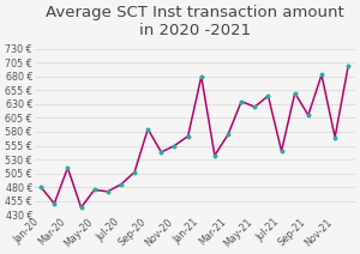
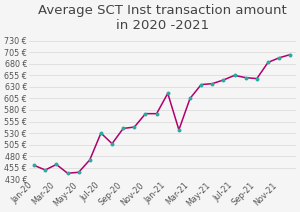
Jan-20: 480 € -> 460 €
Mar-20: 515 € -> 462 €
May-20: 475 € -> 445 €
Jul-20: 485 € -> 530 €
Sep-20: 585 € -> 540 €
Nov-20: 555 € -> 572 €
Jan-21: 680 € -> 616 €
Mar-21: 575 € -> 605 €
May-21: 625 € -> 637 €
Jul-21: 545 € -> 655 €
Sep-21: 610 € -> 648 €
Nov-21: 570 € -> 693 €
